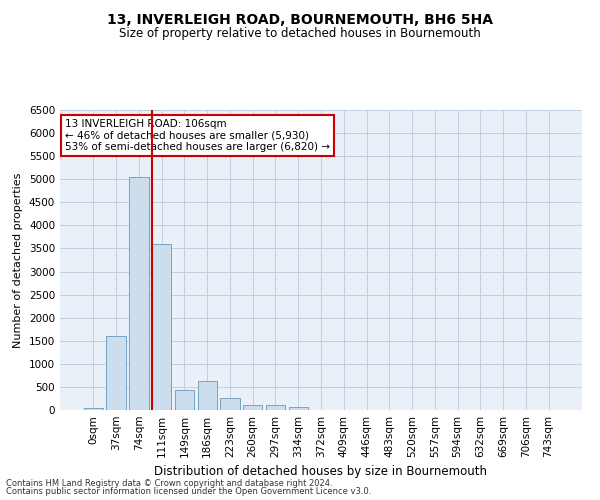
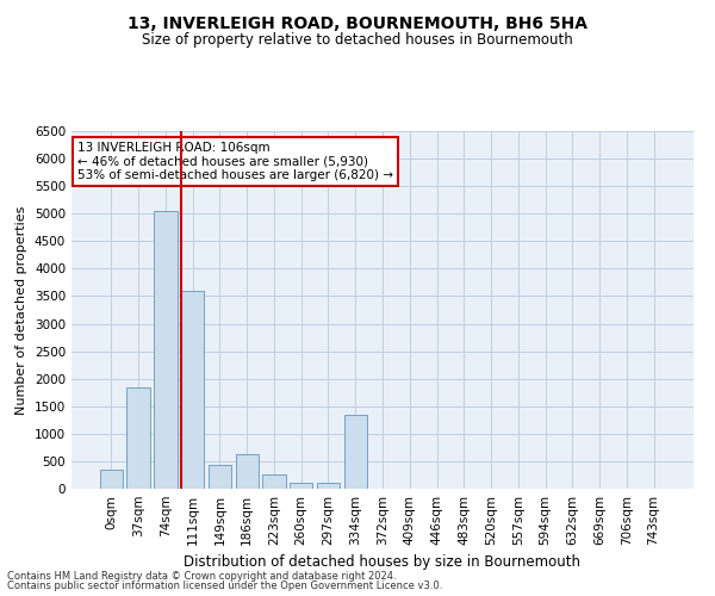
0sqm: 50 -> 350
37sqm: 1600 -> 1850
334sqm: 70 -> 1350
